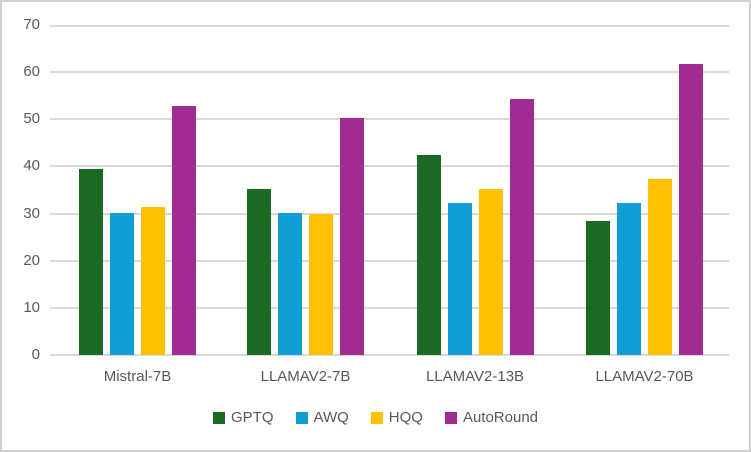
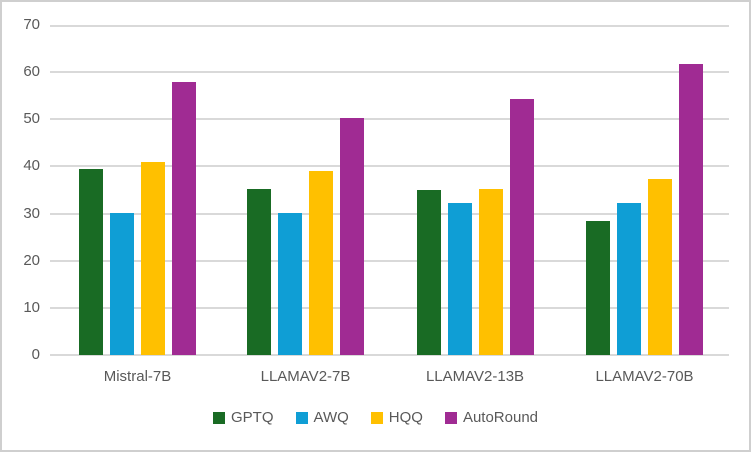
HQQ/Mistral-7B: 31 -> 41
AutoRound/Mistral-7B: 53 -> 58
HQQ/LLAMAV2-7B: 30 -> 39
GPTQ/LLAMAV2-13B: 42 -> 35
